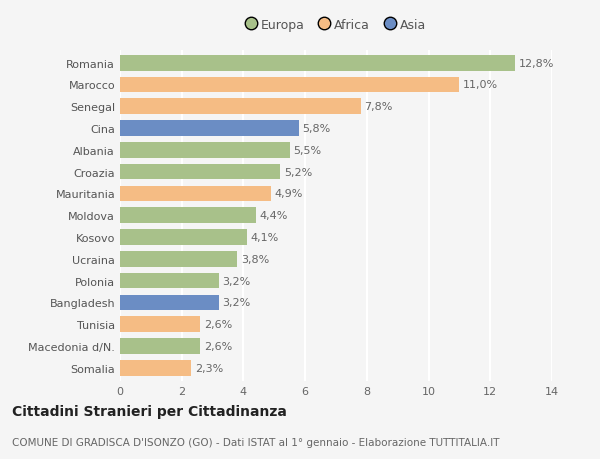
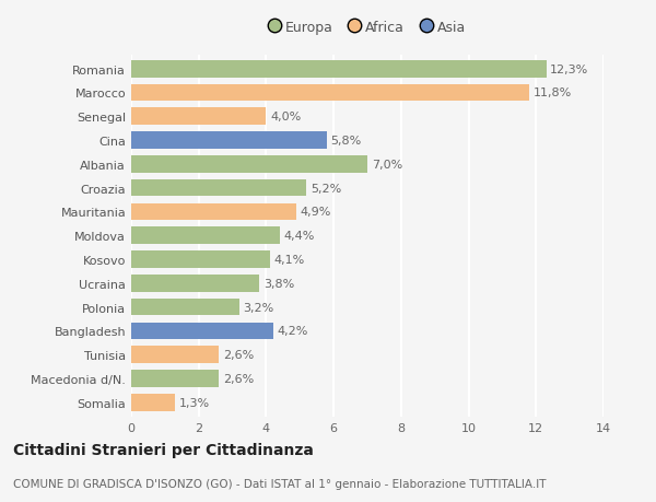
Romania: 12,8% -> 12,3%
Marocco: 11,0% -> 11,8%
Senegal: 7,8% -> 4,0%
Albania: 5,5% -> 7,0%
Bangladesh: 3,2% -> 4,2%
Somalia: 2,3% -> 1,3%
